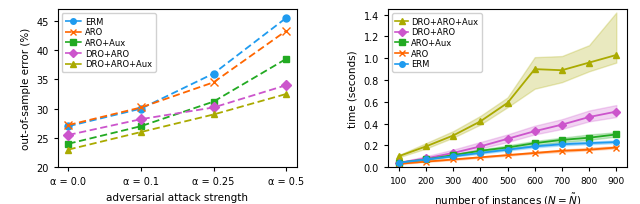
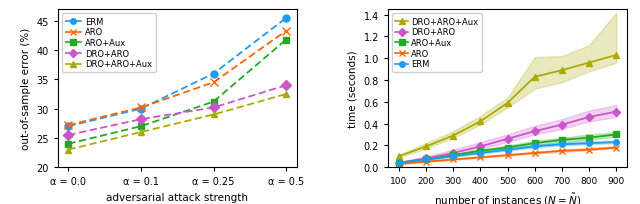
ARO+Aux/α = 0.5: 38.5 -> 41.8
DRO+ARO+Aux/600: 0.90 -> 0.83
